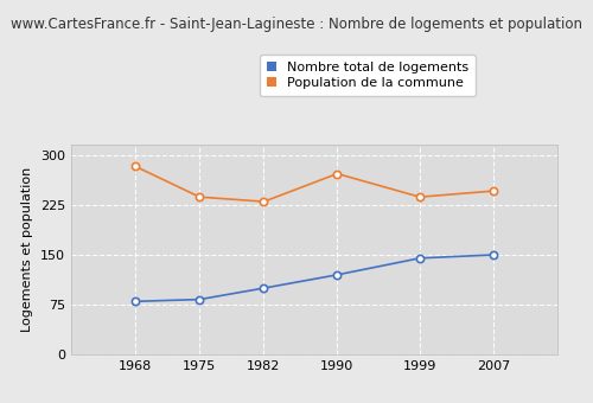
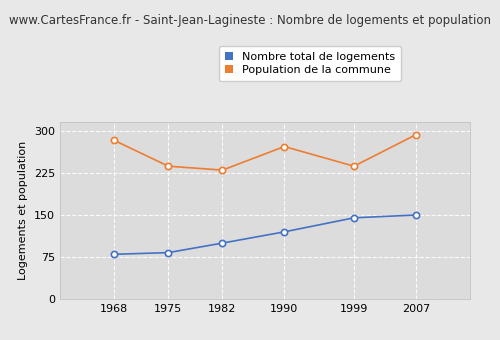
Population de la commune/2007: 246 -> 293
